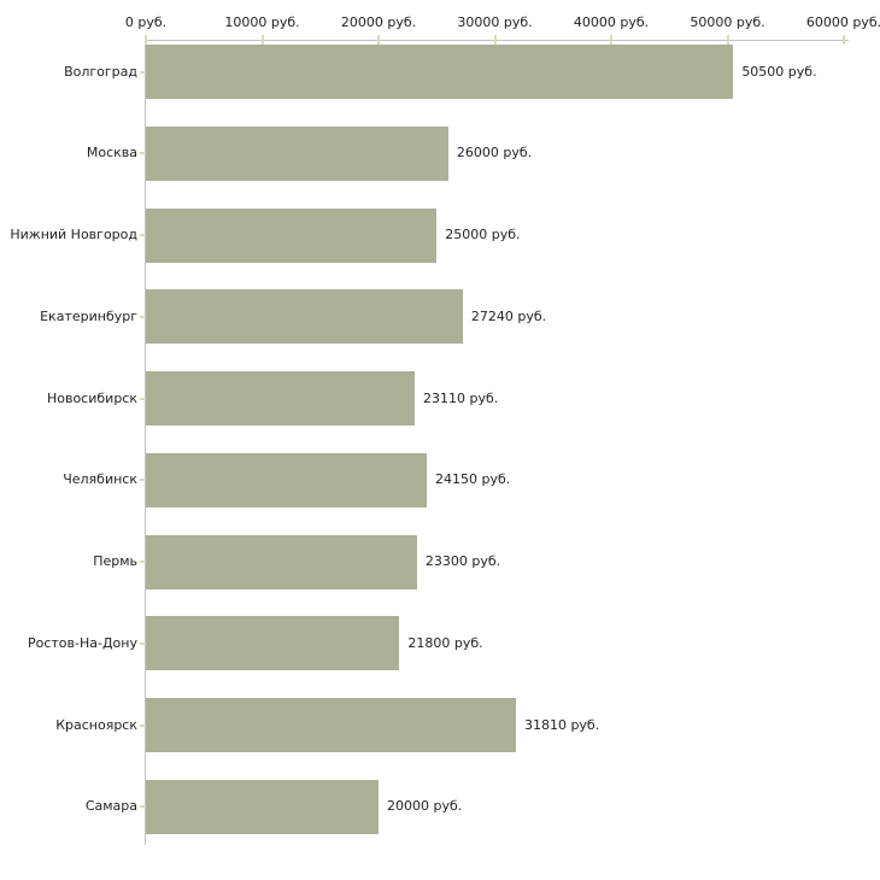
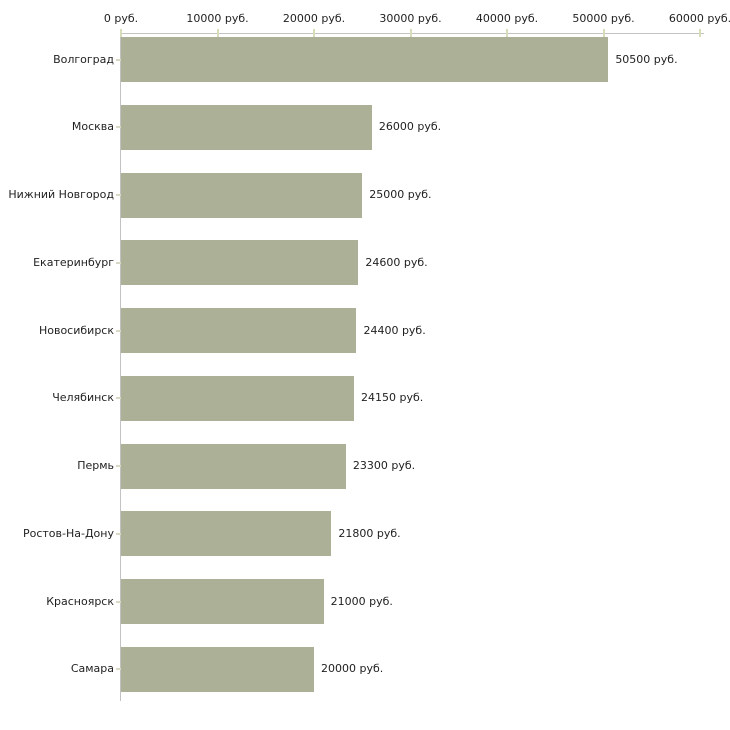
Екатеринбург: 27240 -> 24600
Новосибирск: 23110 -> 24400
Красноярск: 31810 -> 21000
